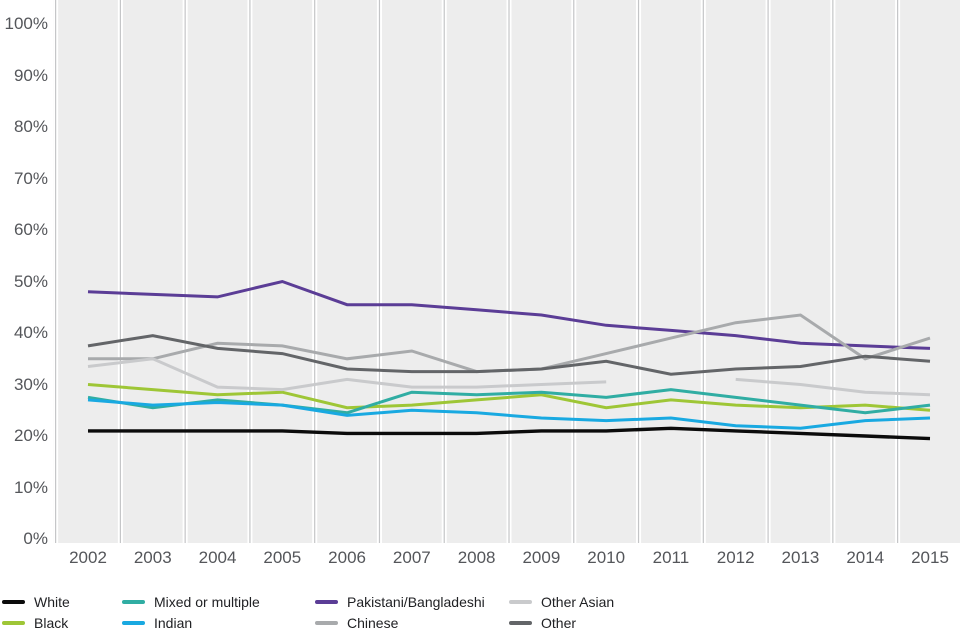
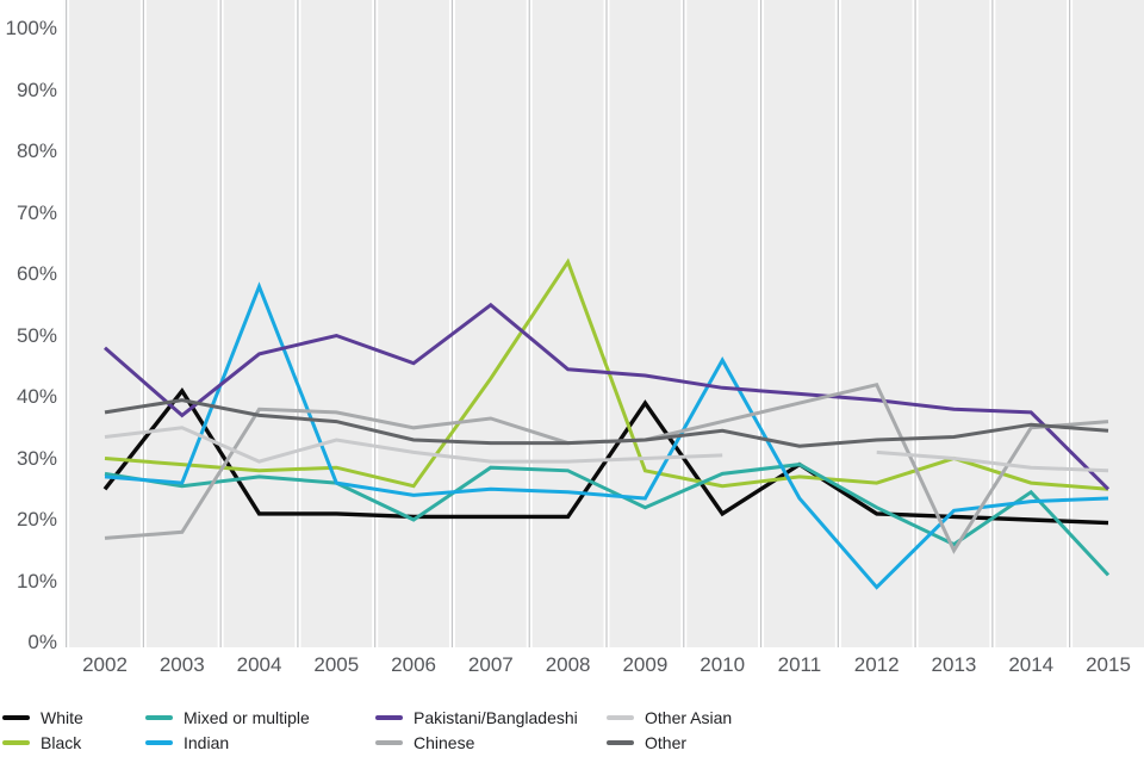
White/2002: 21% -> 25%
Chinese/2002: 35% -> 17%
White/2003: 21% -> 41%
Pakistani/Bangladeshi/2003: 48% -> 37%
Chinese/2003: 35% -> 18%
Indian/2004: 26% -> 58%
Other Asian/2005: 29% -> 33%
Mixed or multiple/2006: 24% -> 20%
Black/2007: 26% -> 43%
Pakistani/Bangladeshi/2007: 46% -> 55%
Black/2008: 27% -> 62%
White/2009: 21% -> 39%
Mixed or multiple/2009: 28% -> 22%
Indian/2010: 23% -> 46%
White/2011: 22% -> 29%
Mixed or multiple/2012: 28% -> 22%
Indian/2012: 22% -> 9%
Black/2013: 26% -> 30%
Mixed or multiple/2013: 26% -> 16%
Chinese/2013: 44% -> 15%
Mixed or multiple/2015: 26% -> 11%
Pakistani/Bangladeshi/2015: 37% -> 25%
Chinese/2015: 39% -> 36%
